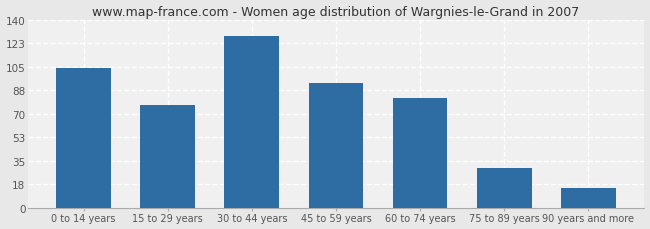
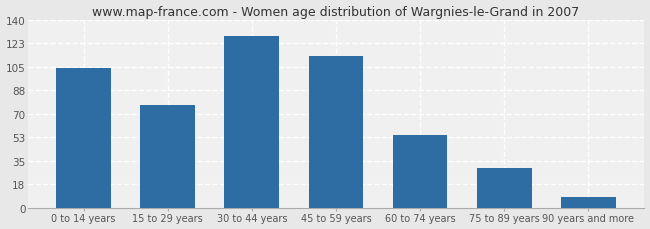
45 to 59 years: 93 -> 113
60 to 74 years: 82 -> 54
90 years and more: 15 -> 8
